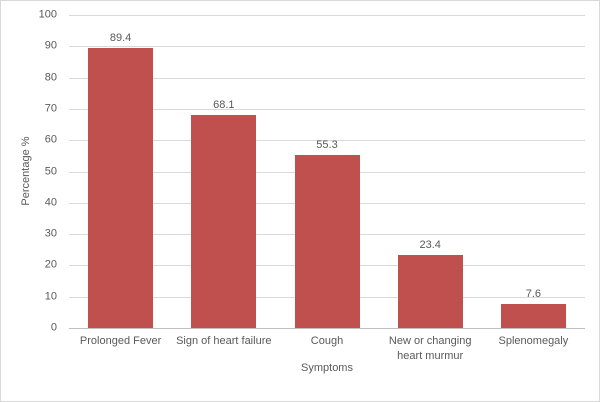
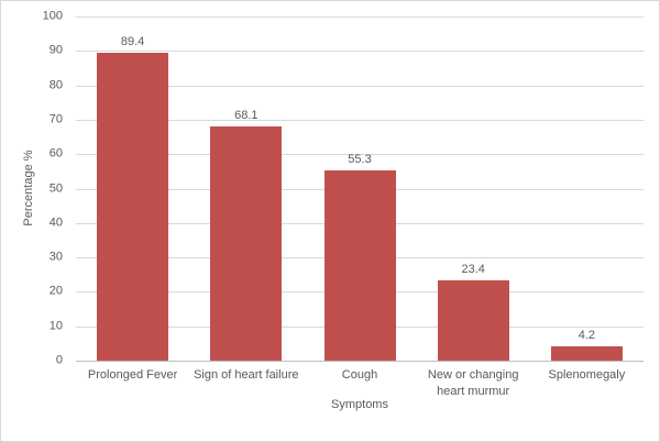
Splenomegaly: 7.6 -> 4.2
